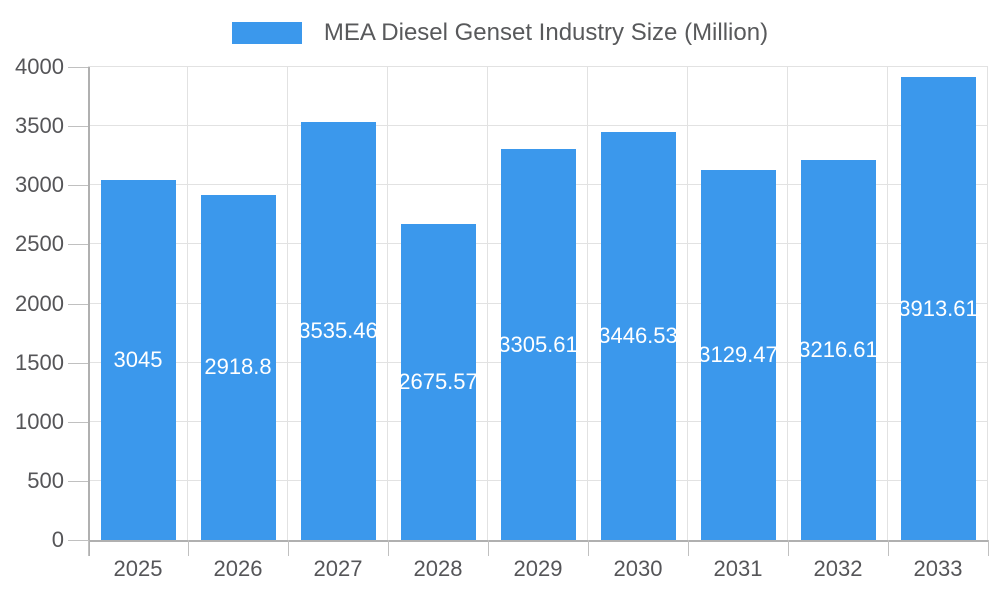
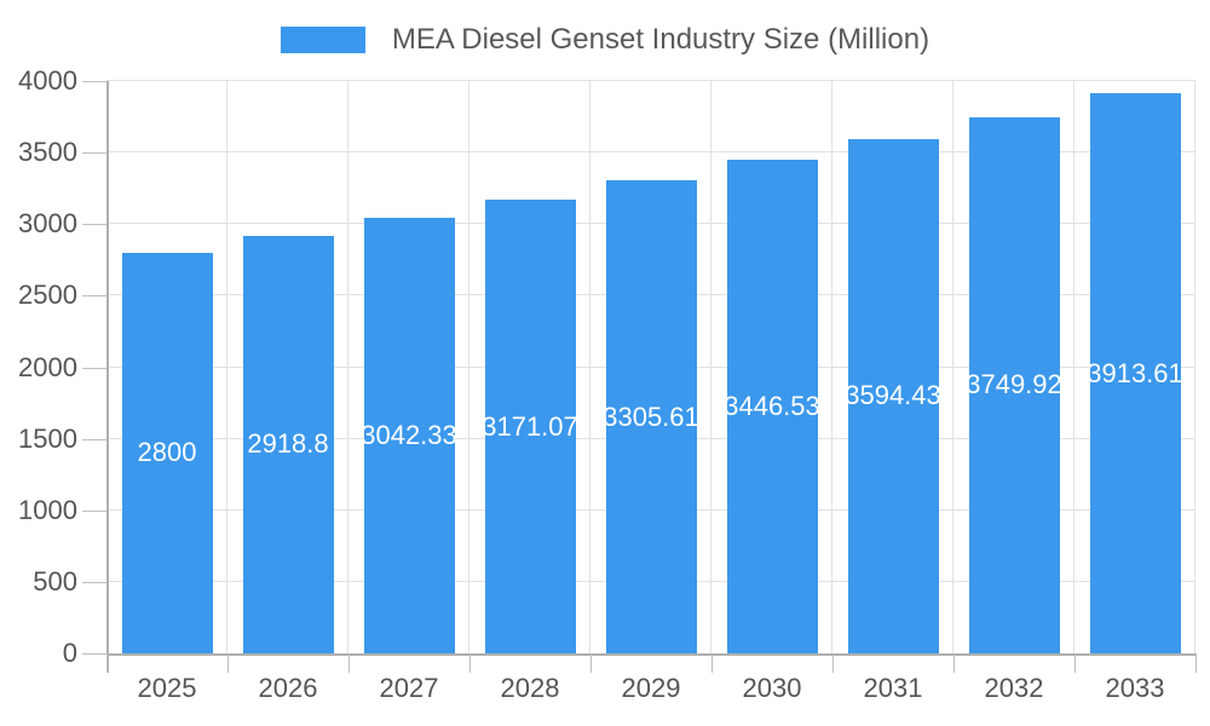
2025: 3045 -> 2800
2027: 3535.46 -> 3042.33
2028: 2675.57 -> 3171.07
2031: 3129.47 -> 3594.43
2032: 3216.61 -> 3749.92
